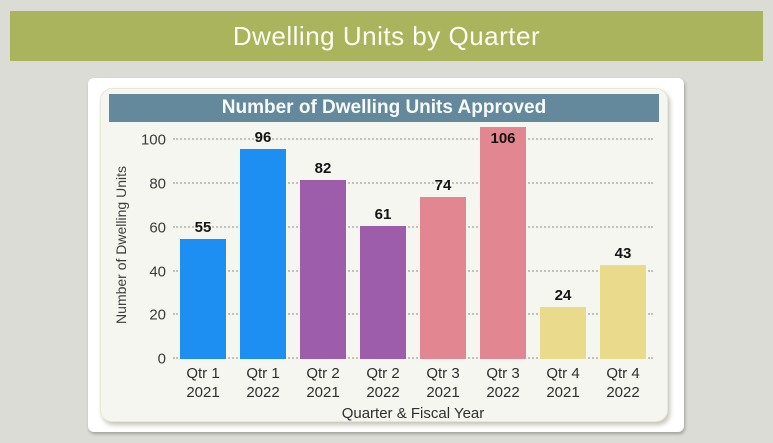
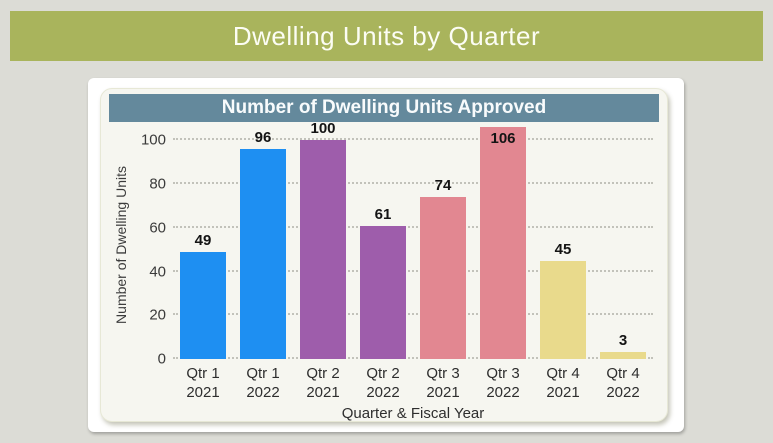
Qtr 1 2021: 55 -> 49
Qtr 2 2021: 82 -> 100
Qtr 4 2021: 24 -> 45
Qtr 4 2022: 43 -> 3
